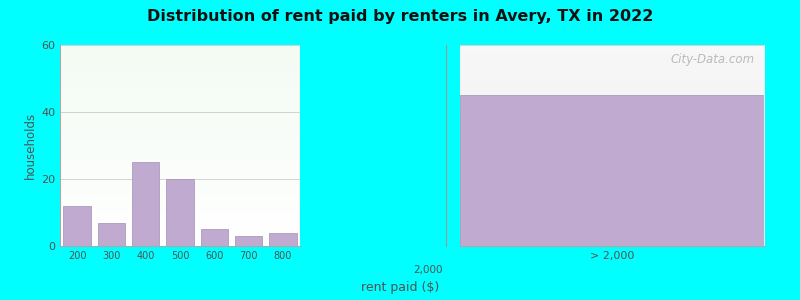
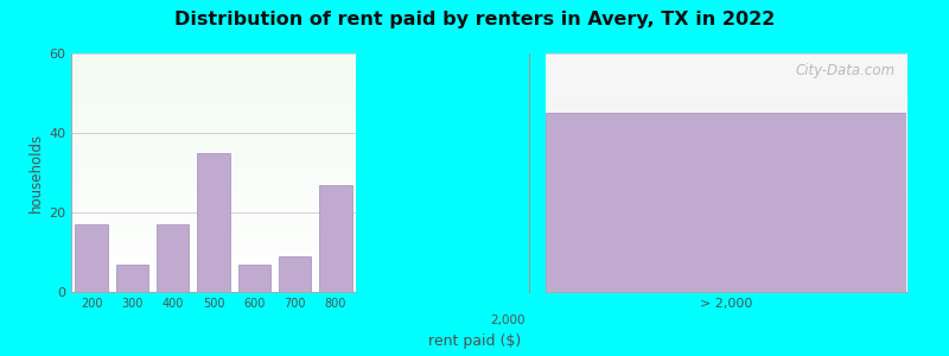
200: 12 -> 17
400: 25 -> 17
500: 20 -> 35
600: 5 -> 7
700: 3 -> 9
800: 4 -> 27
